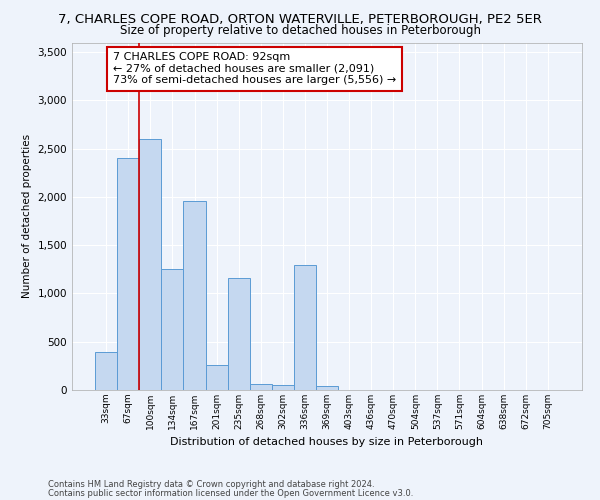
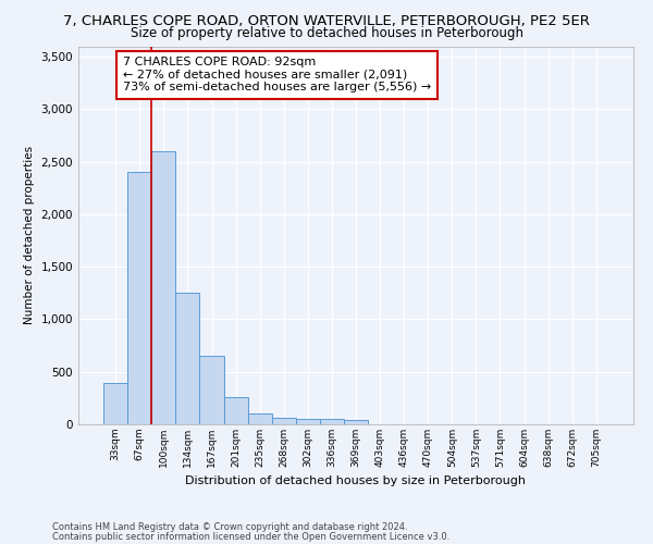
167sqm: 1,960 -> 650
235sqm: 1,160 -> 100
336sqm: 1,300 -> 50
